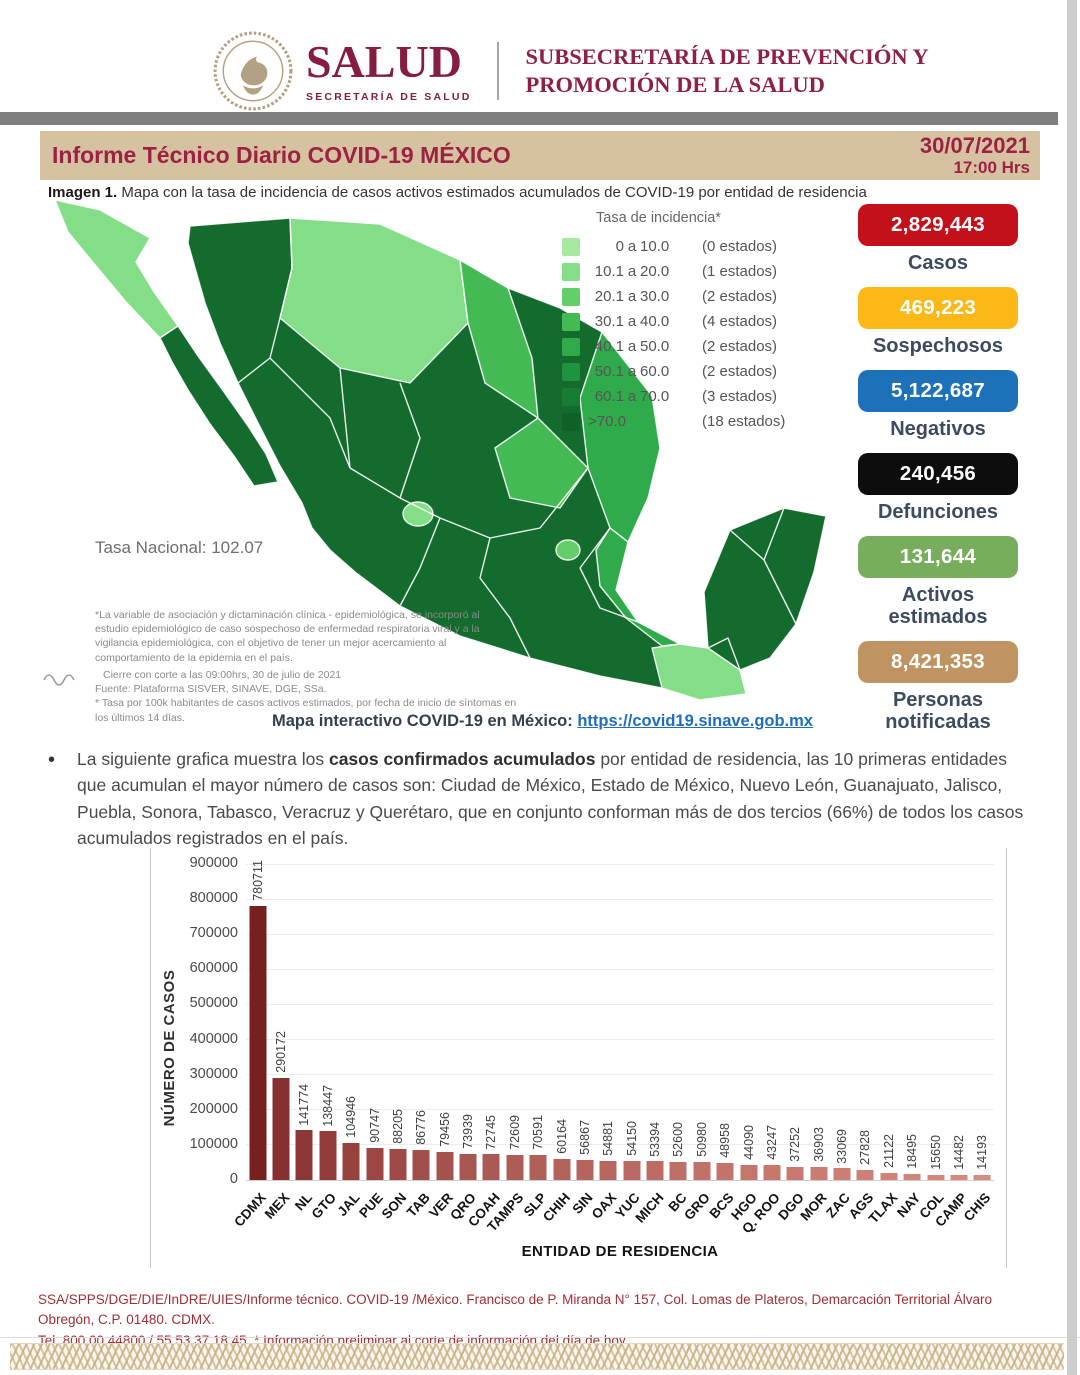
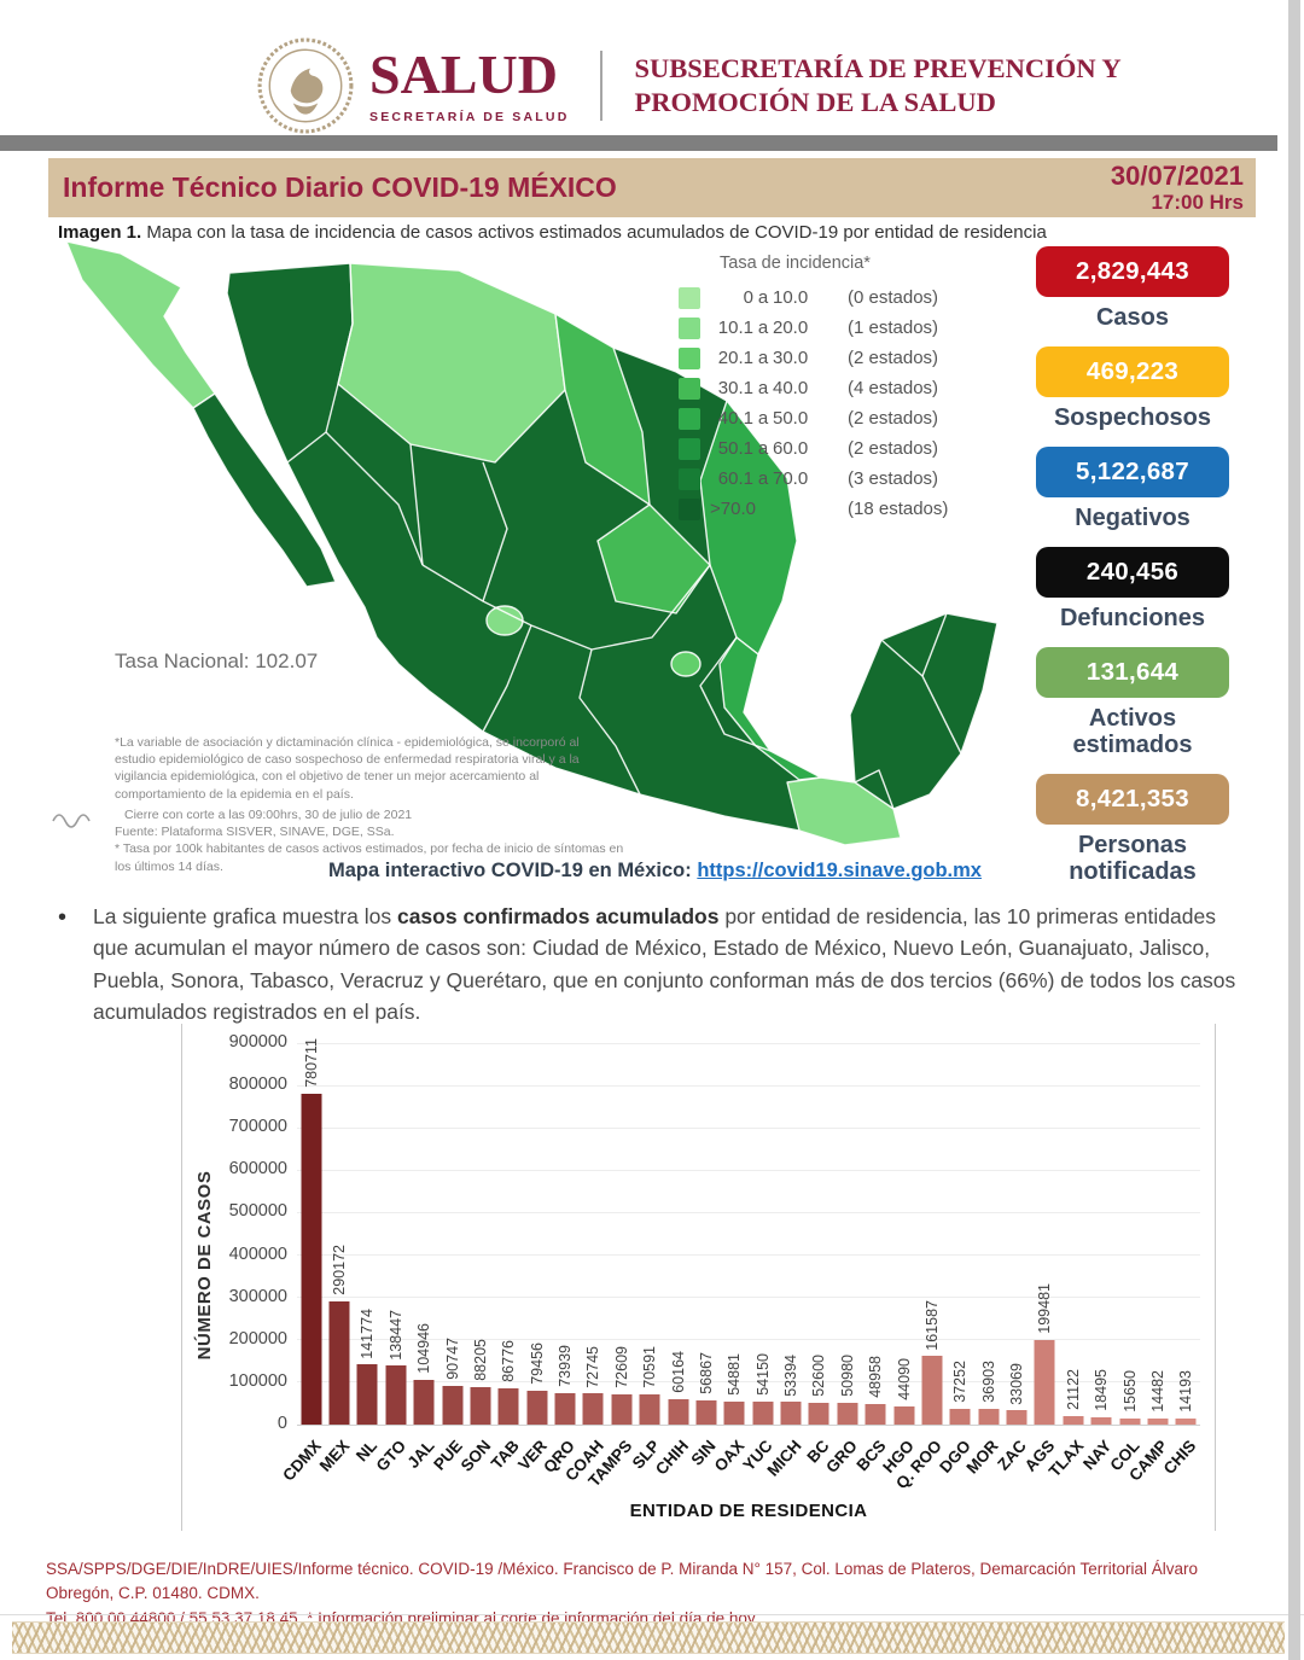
Q. ROO: 43247 -> 161587
AGS: 27828 -> 199481
